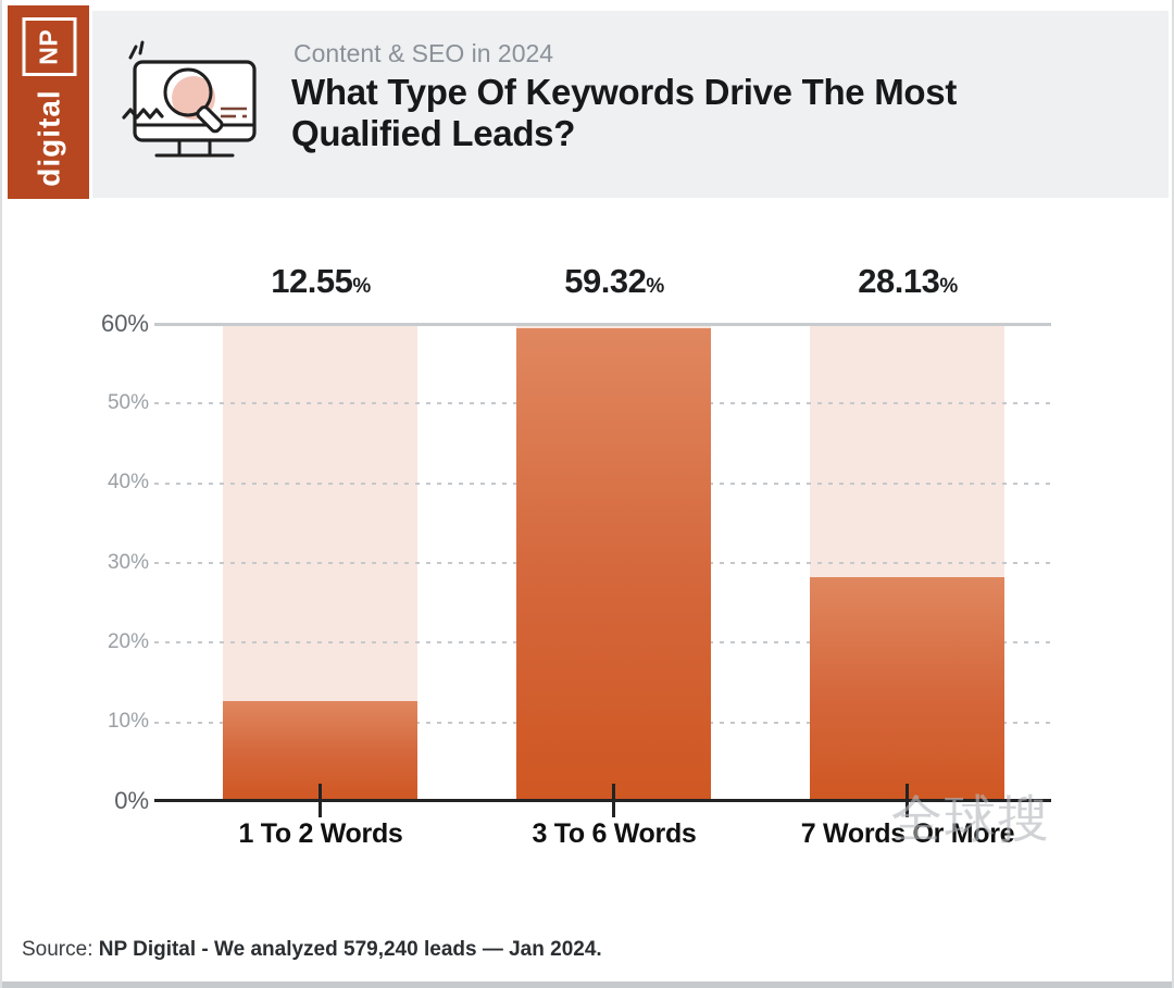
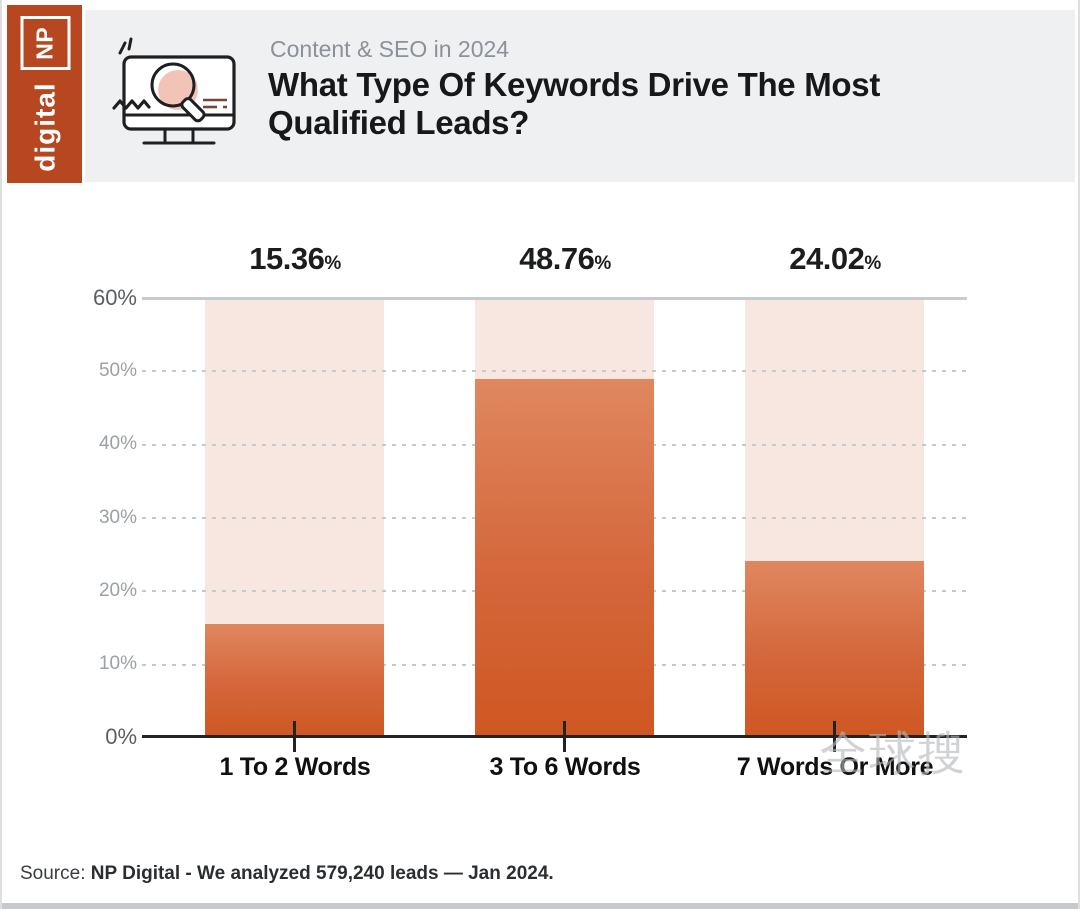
1 To 2 Words: 12.55 -> 15.36
3 To 6 Words: 59.32 -> 48.76
7 Words Or More: 28.13 -> 24.02
